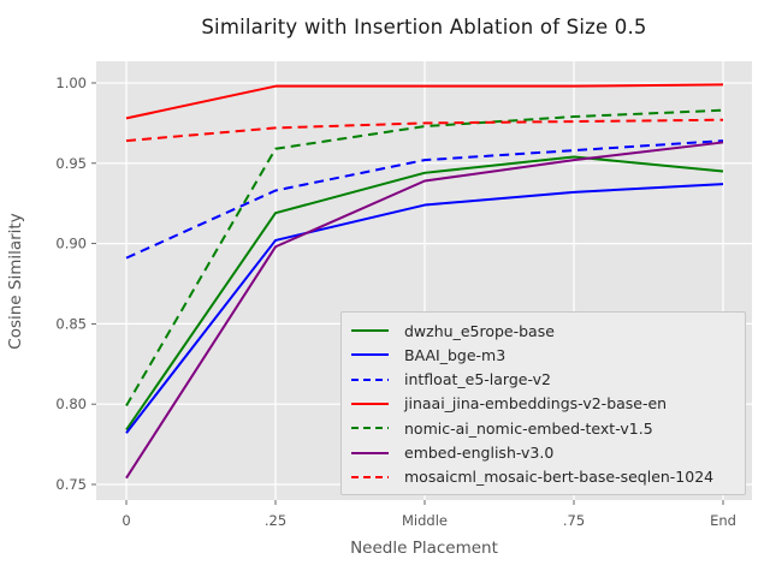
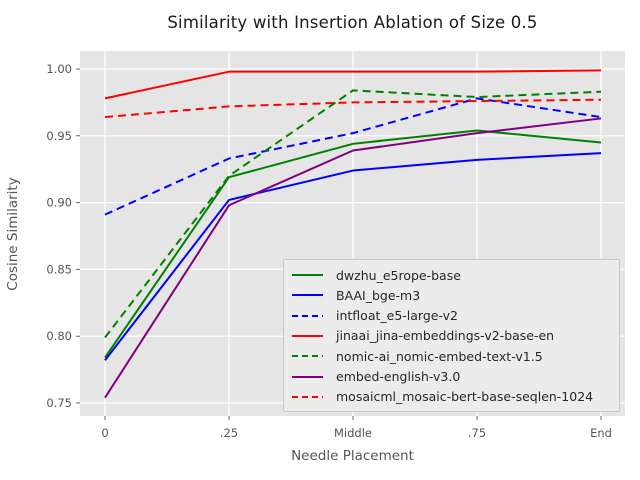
nomic-ai_nomic-embed-text-v1.5/.25: 0.959 -> 0.920
nomic-ai_nomic-embed-text-v1.5/Middle: 0.973 -> 0.984
intfloat_e5-large-v2/.75: 0.958 -> 0.978
